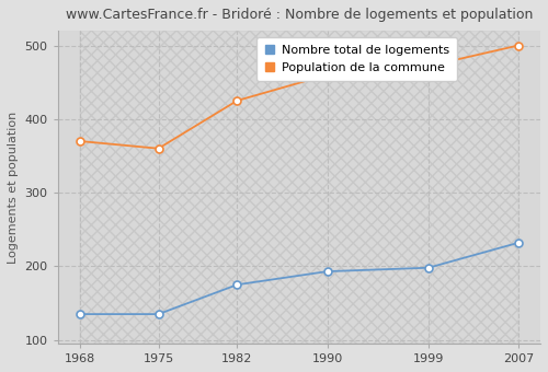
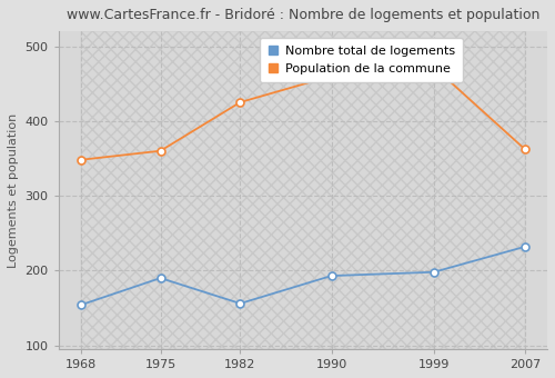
Nombre total de logements/1968: 135 -> 154
Population de la commune/1968: 370 -> 348
Nombre total de logements/1975: 135 -> 190
Nombre total de logements/1982: 175 -> 156
Population de la commune/2007: 500 -> 362
